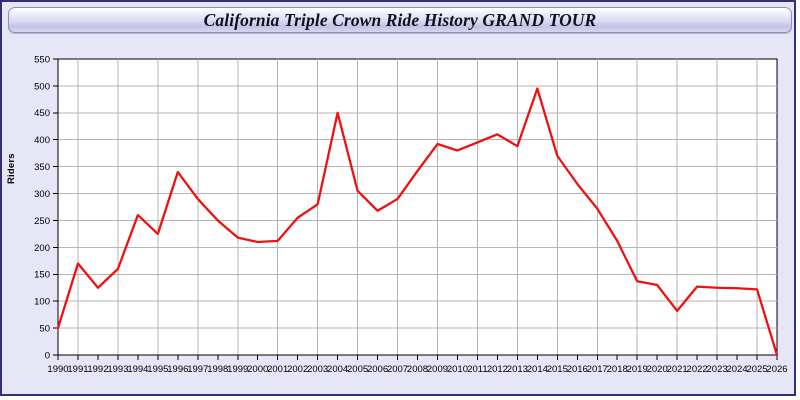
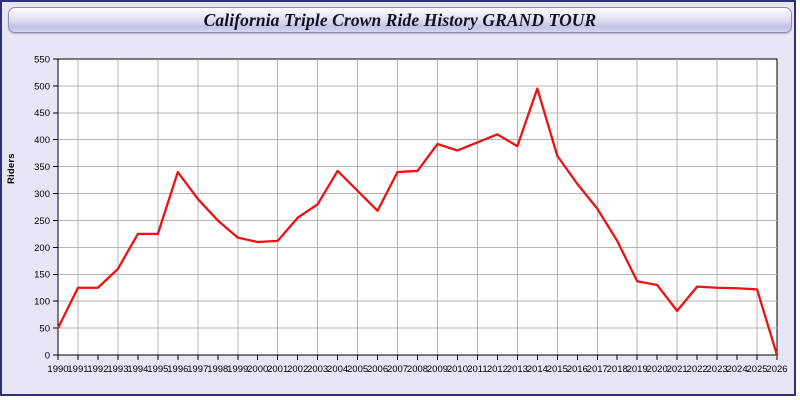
1991: 170 -> 120
1994: 260 -> 220
2004: 450 -> 340
2007: 290 -> 340
